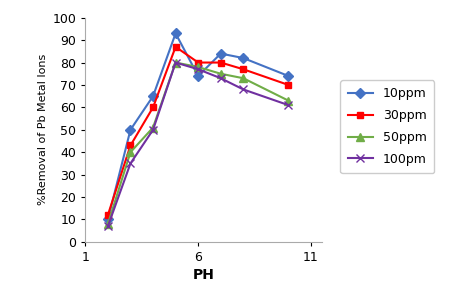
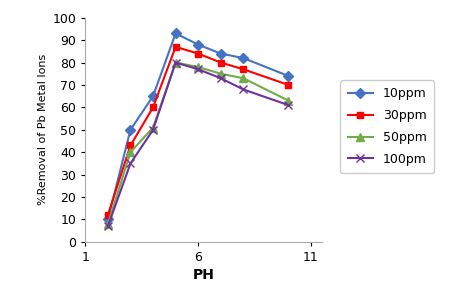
10ppm/6: 74 -> 88
30ppm/6: 80 -> 84
